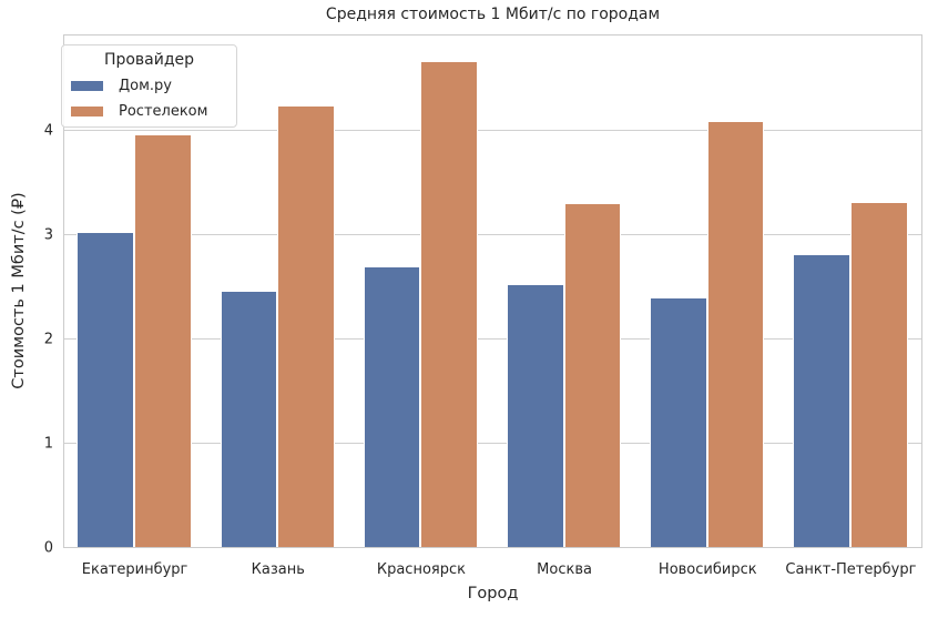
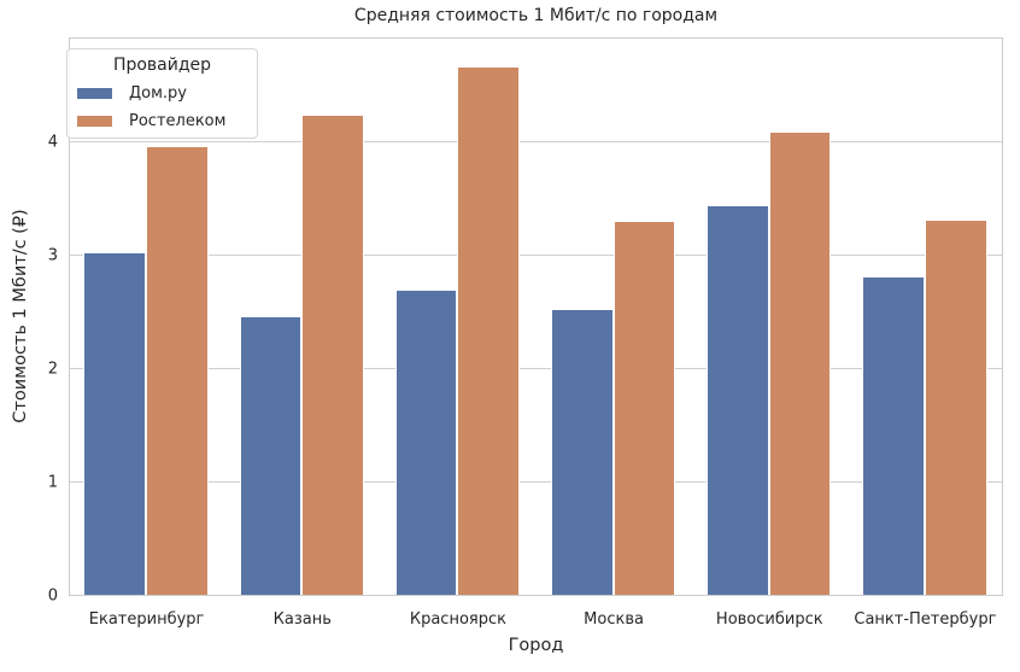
Дом.ру/Новосибирск: 2.4 -> 3.5
